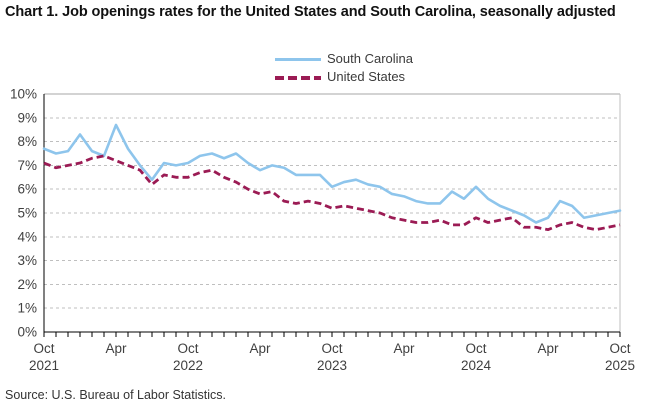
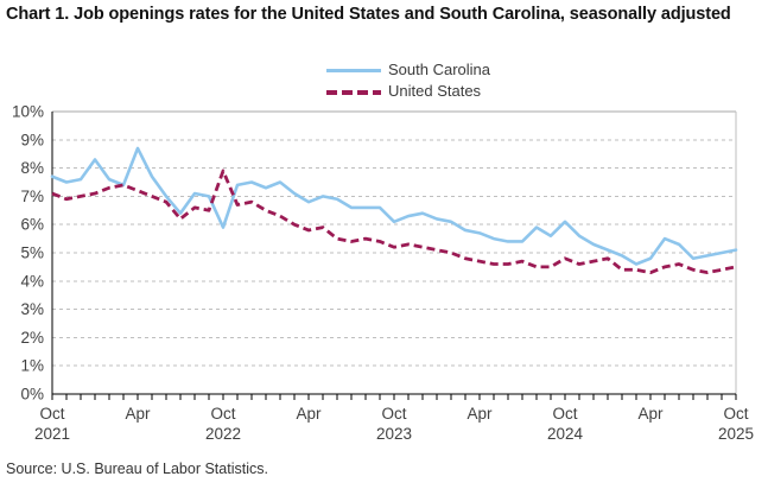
South Carolina/Oct 2022: 7.1% -> 5.9%
United States/Oct 2022: 6.5% -> 7.9%
